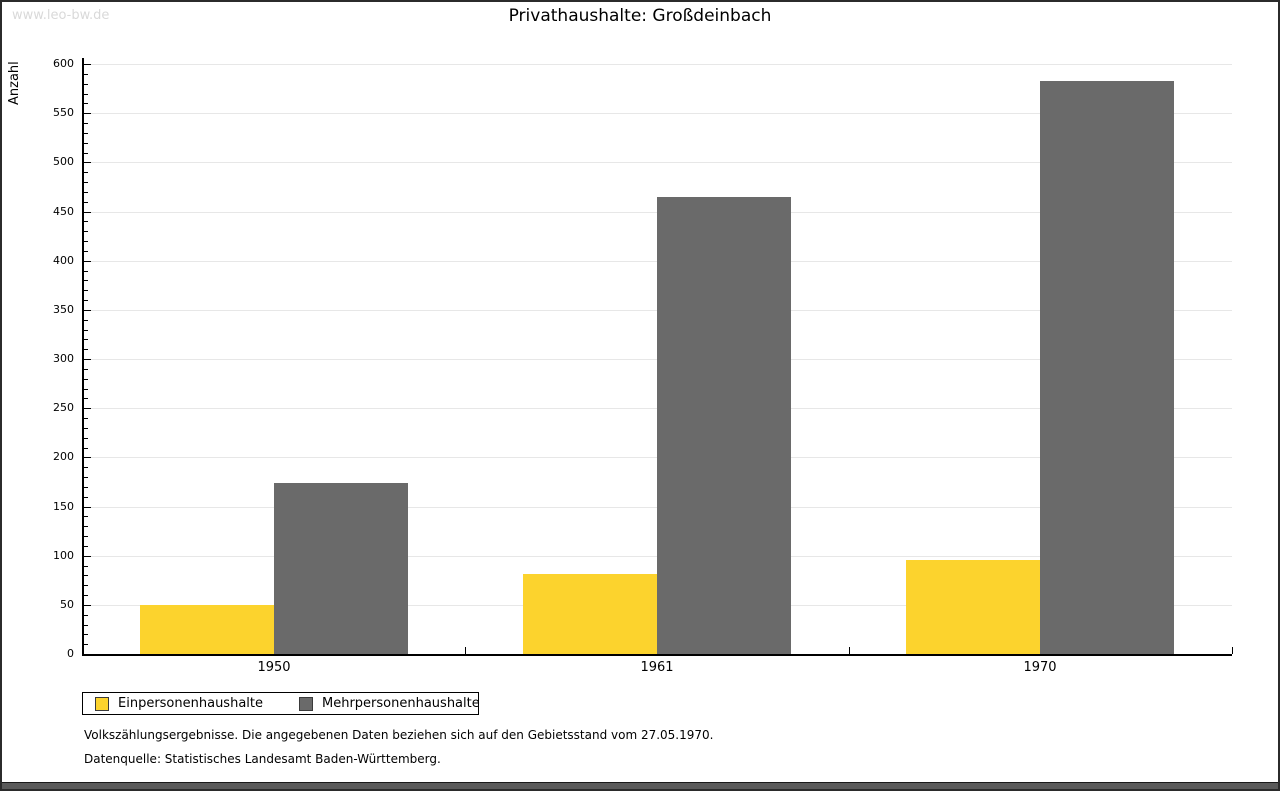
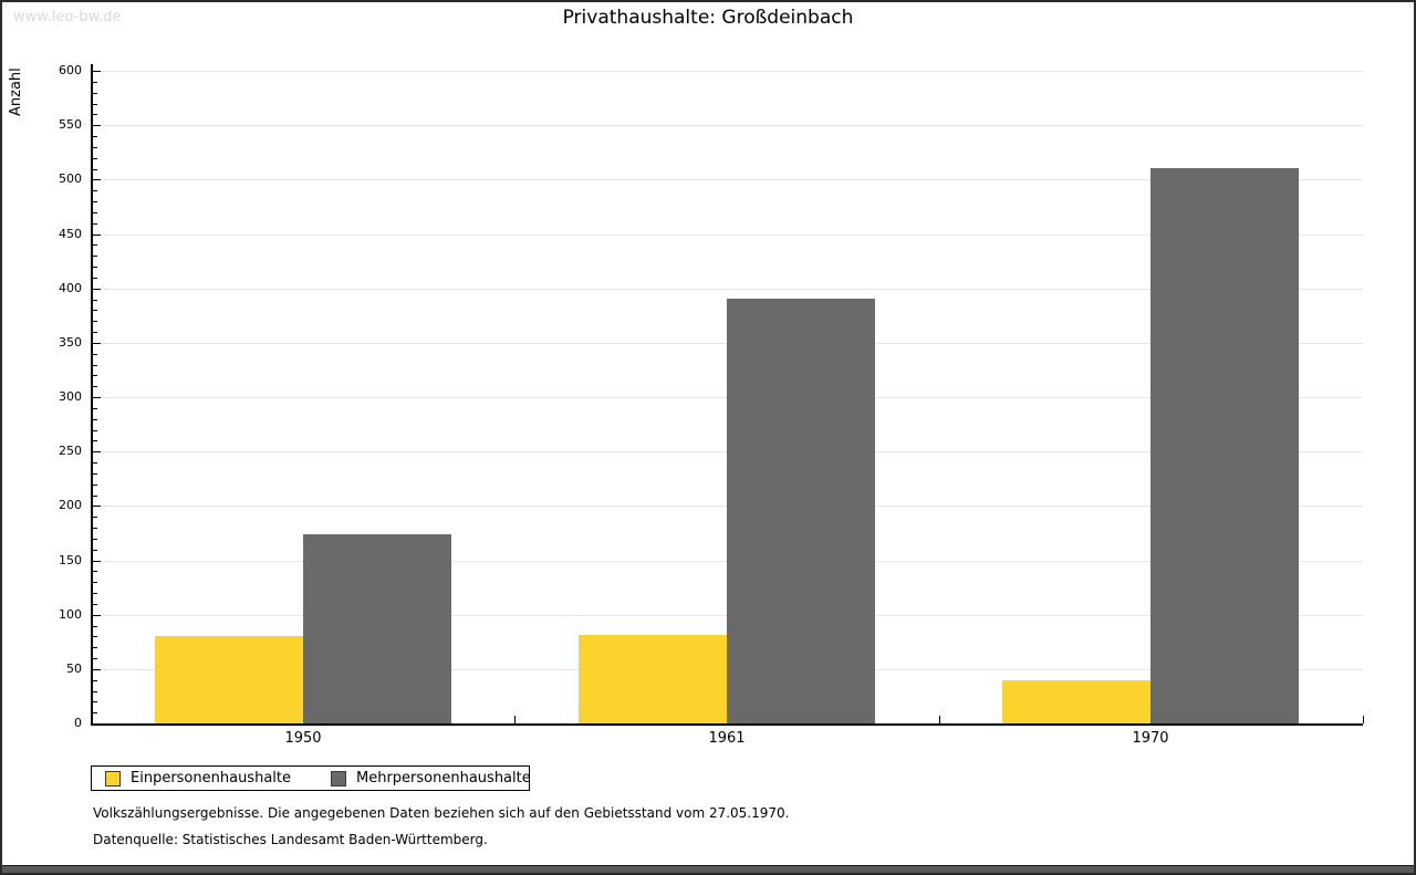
Einpersonenhaushalte/1950: 50 -> 80
Mehrpersonenhaushalte/1961: 460 -> 390
Einpersonenhaushalte/1970: 100 -> 40
Mehrpersonenhaushalte/1970: 580 -> 510
